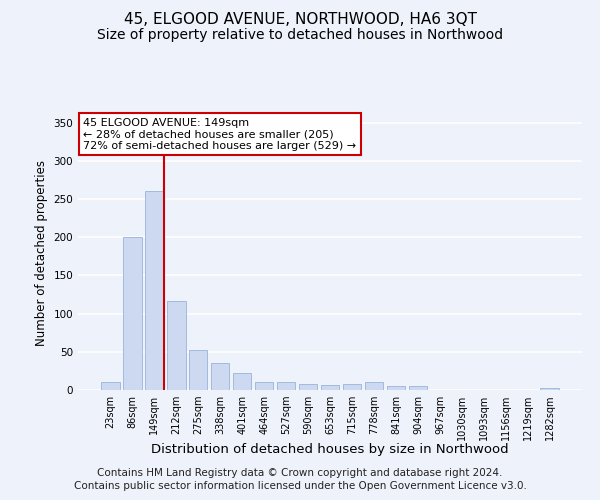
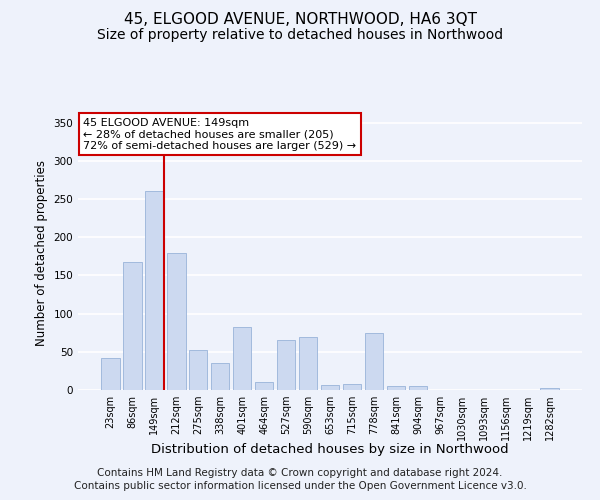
23sqm: 10 -> 42
86sqm: 200 -> 168
212sqm: 117 -> 180
401sqm: 22 -> 82
527sqm: 10 -> 66
590sqm: 8 -> 70
778sqm: 10 -> 74
